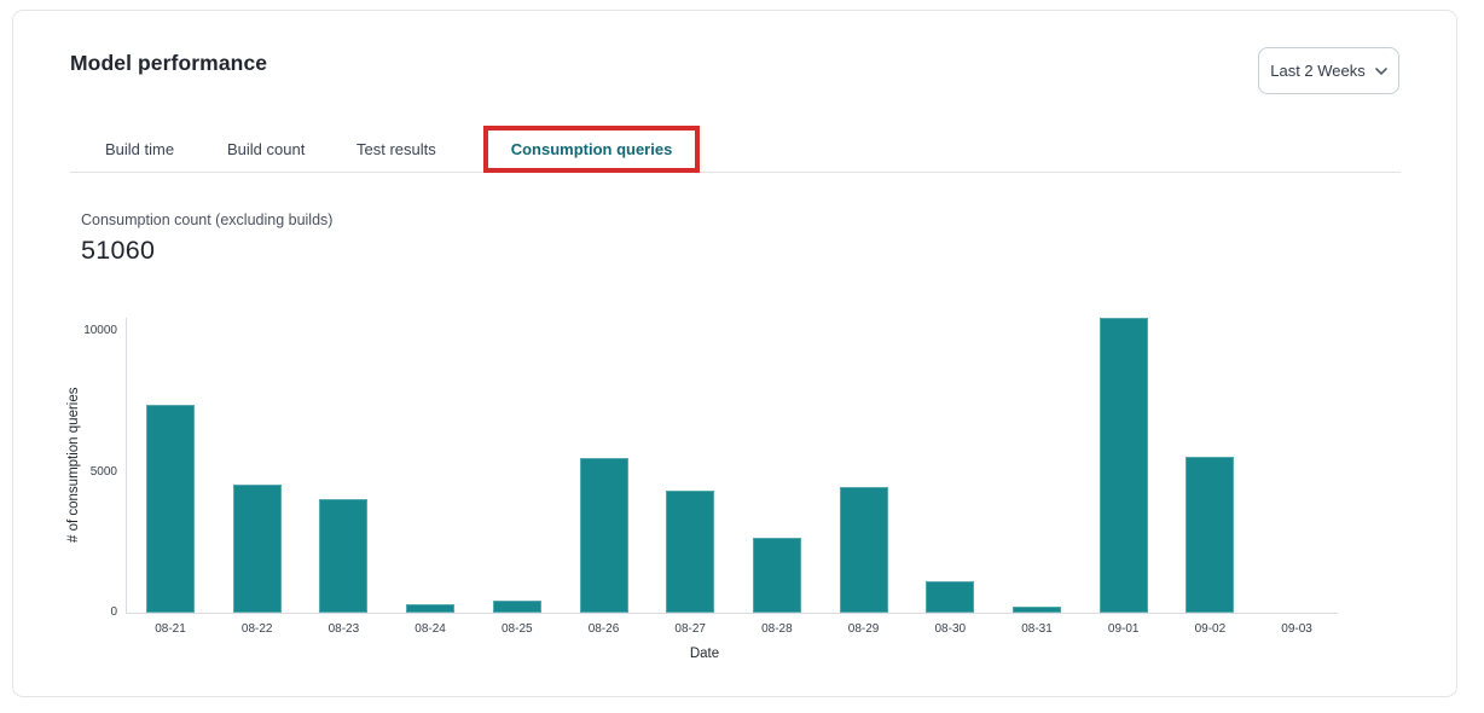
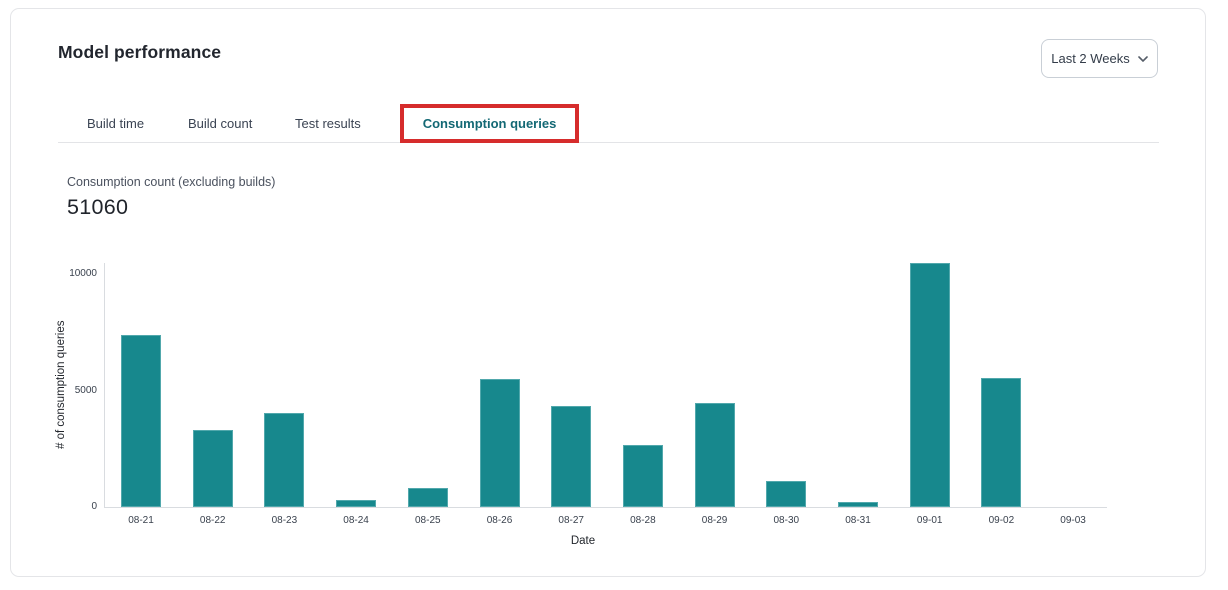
08-22: 4600 -> 3300
08-25: 400 -> 800
